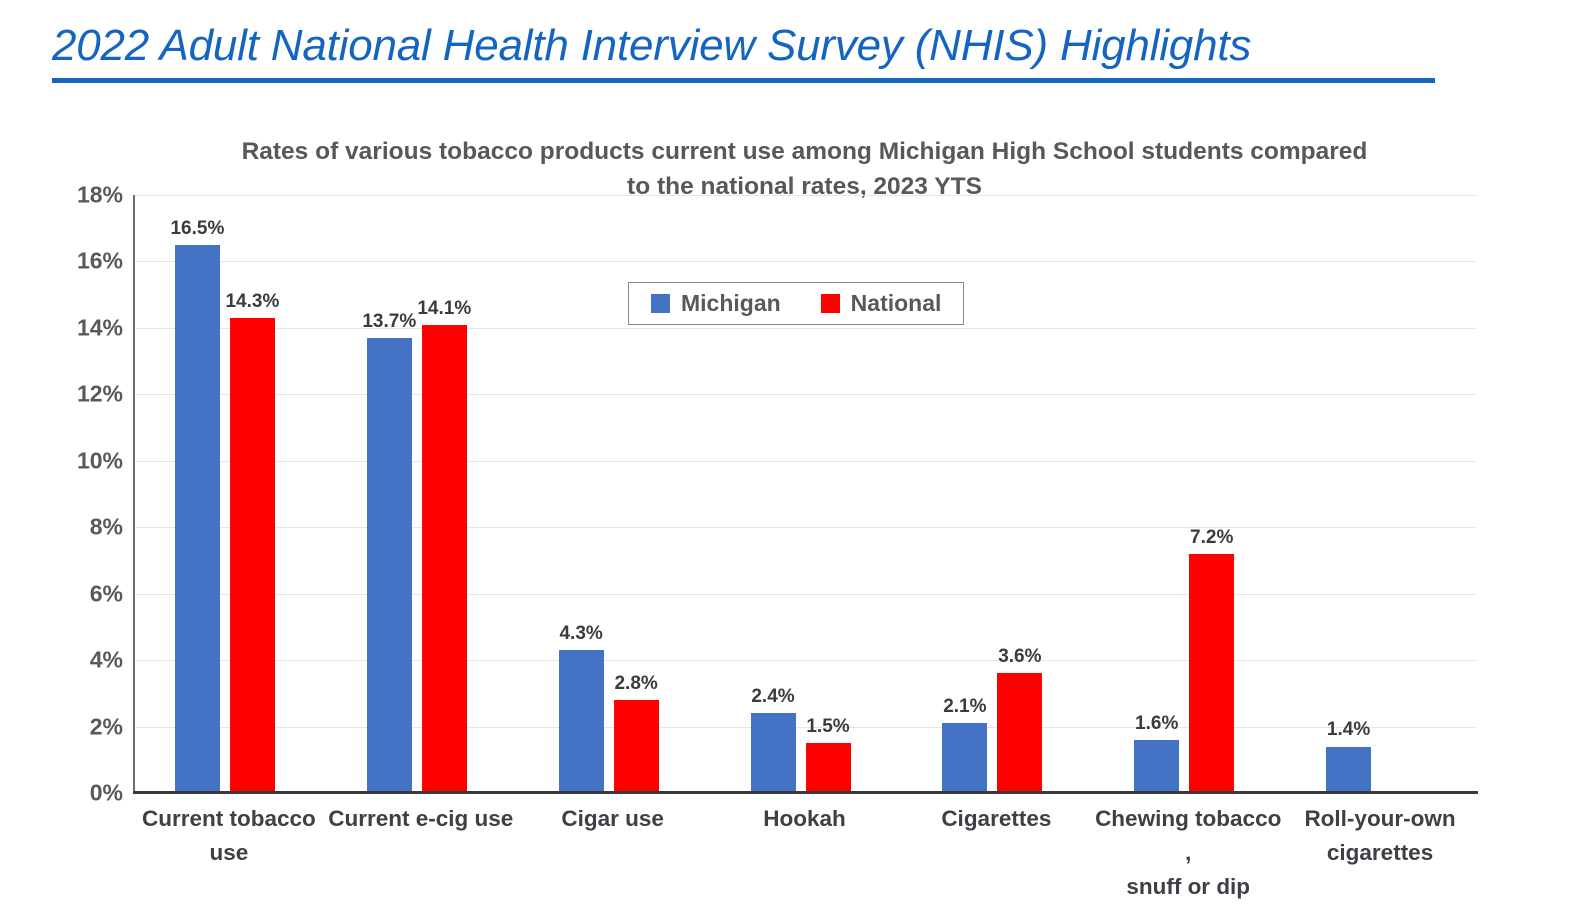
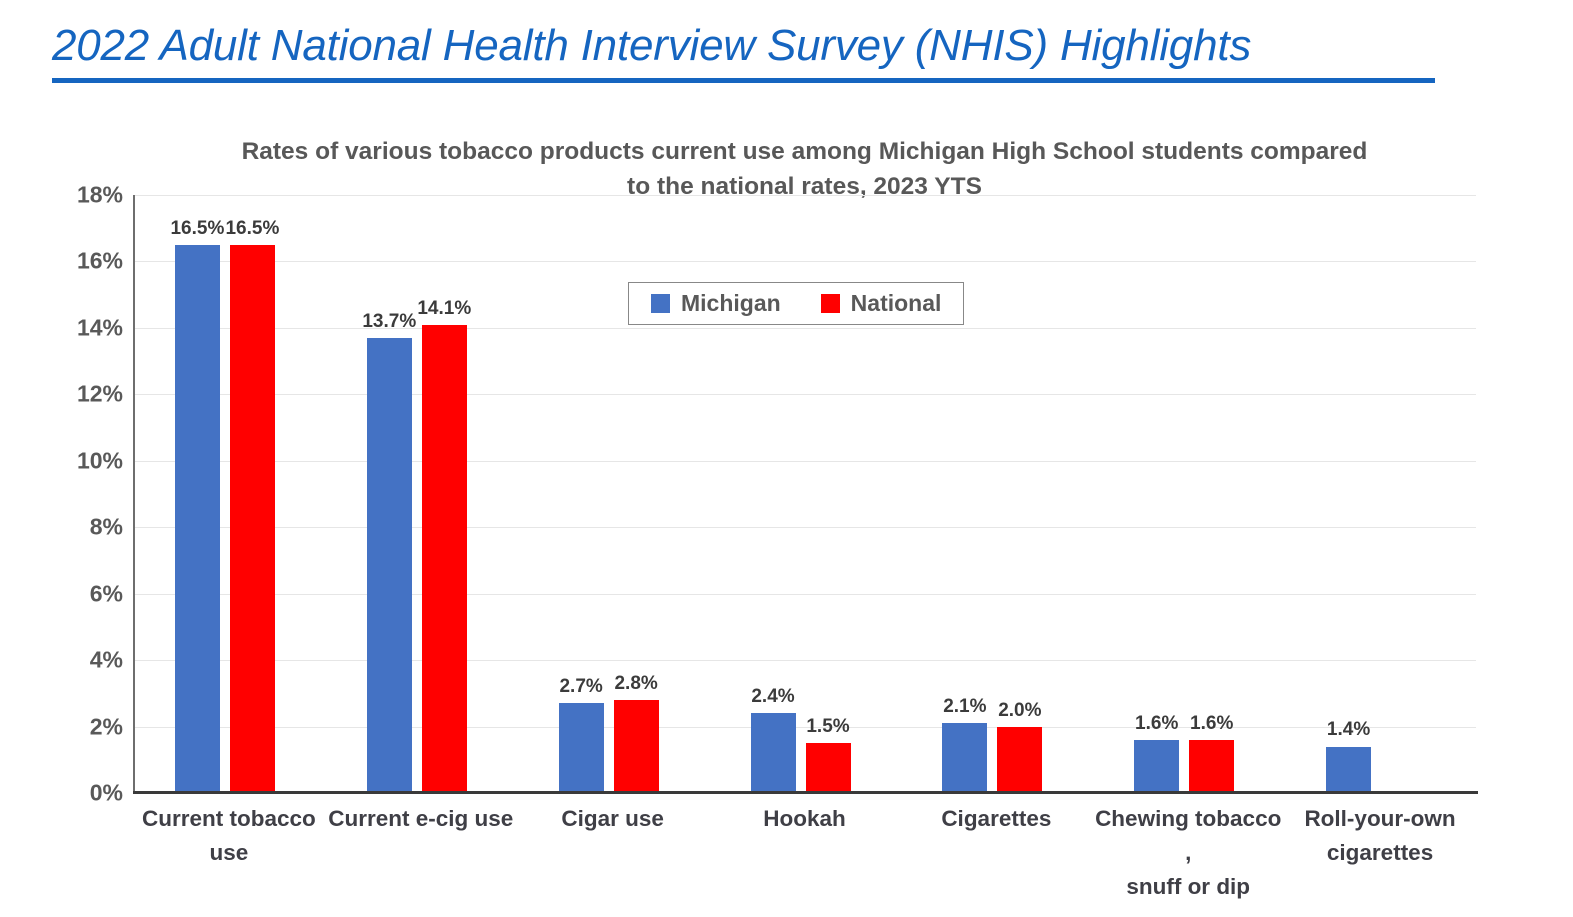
National/Current tobacco use: 14.3% -> 16.5%
Michigan/Cigar use: 4.3% -> 2.7%
National/Cigarettes: 3.6% -> 2.0%
National/Chewing tobacco , snuff or dip: 7.2% -> 1.6%
